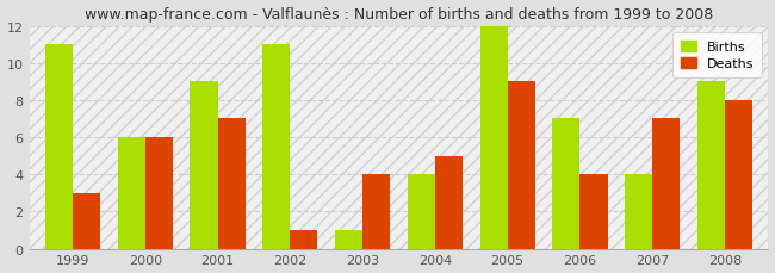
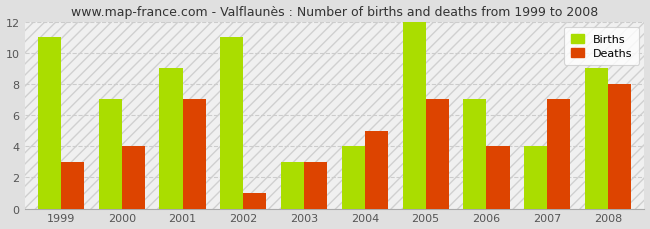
Births/2000: 6 -> 7
Deaths/2000: 6 -> 4
Births/2003: 1 -> 3
Deaths/2003: 4 -> 3
Deaths/2005: 9 -> 7
